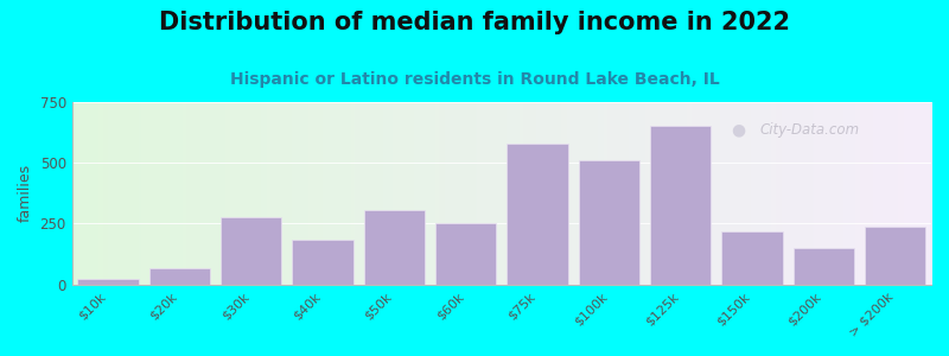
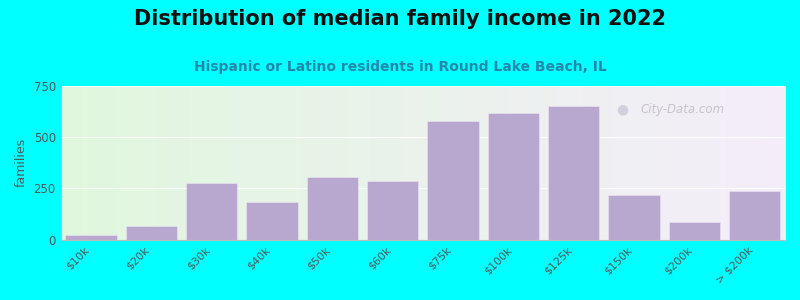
$60k: 250 -> 285
$100k: 510 -> 620
$200k: 150 -> 85
